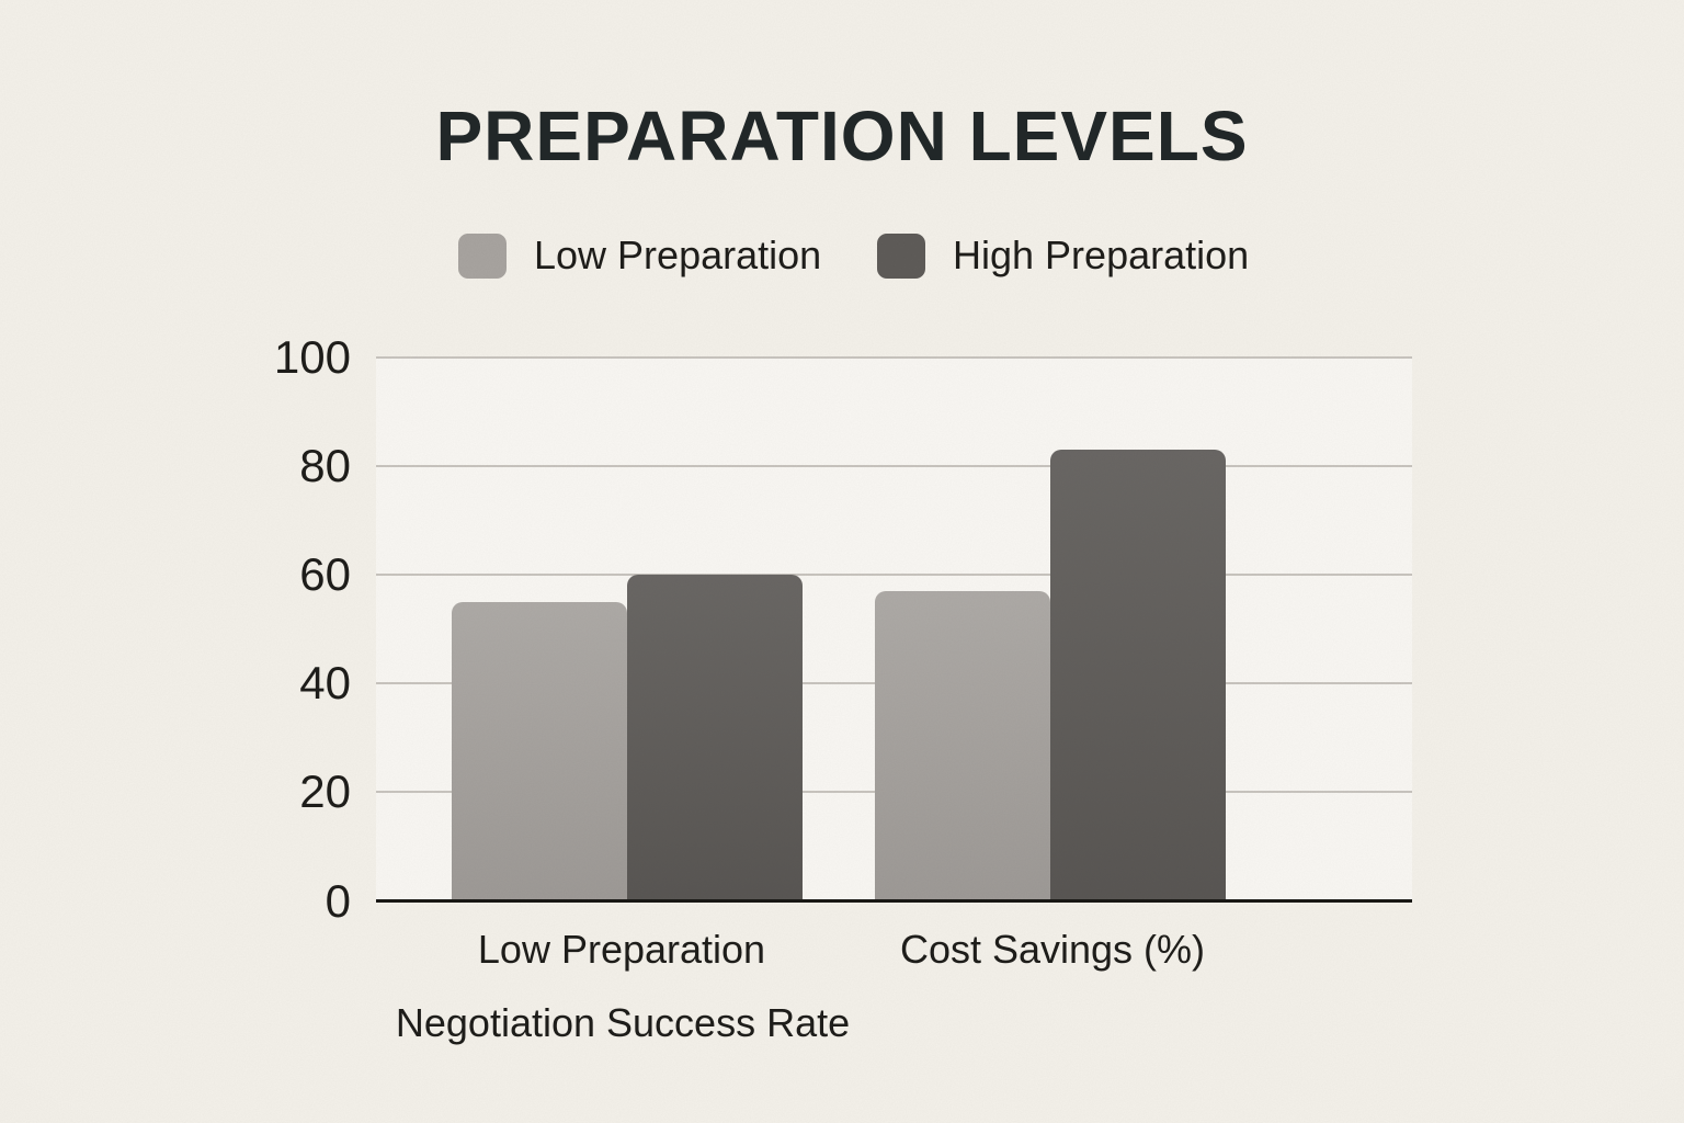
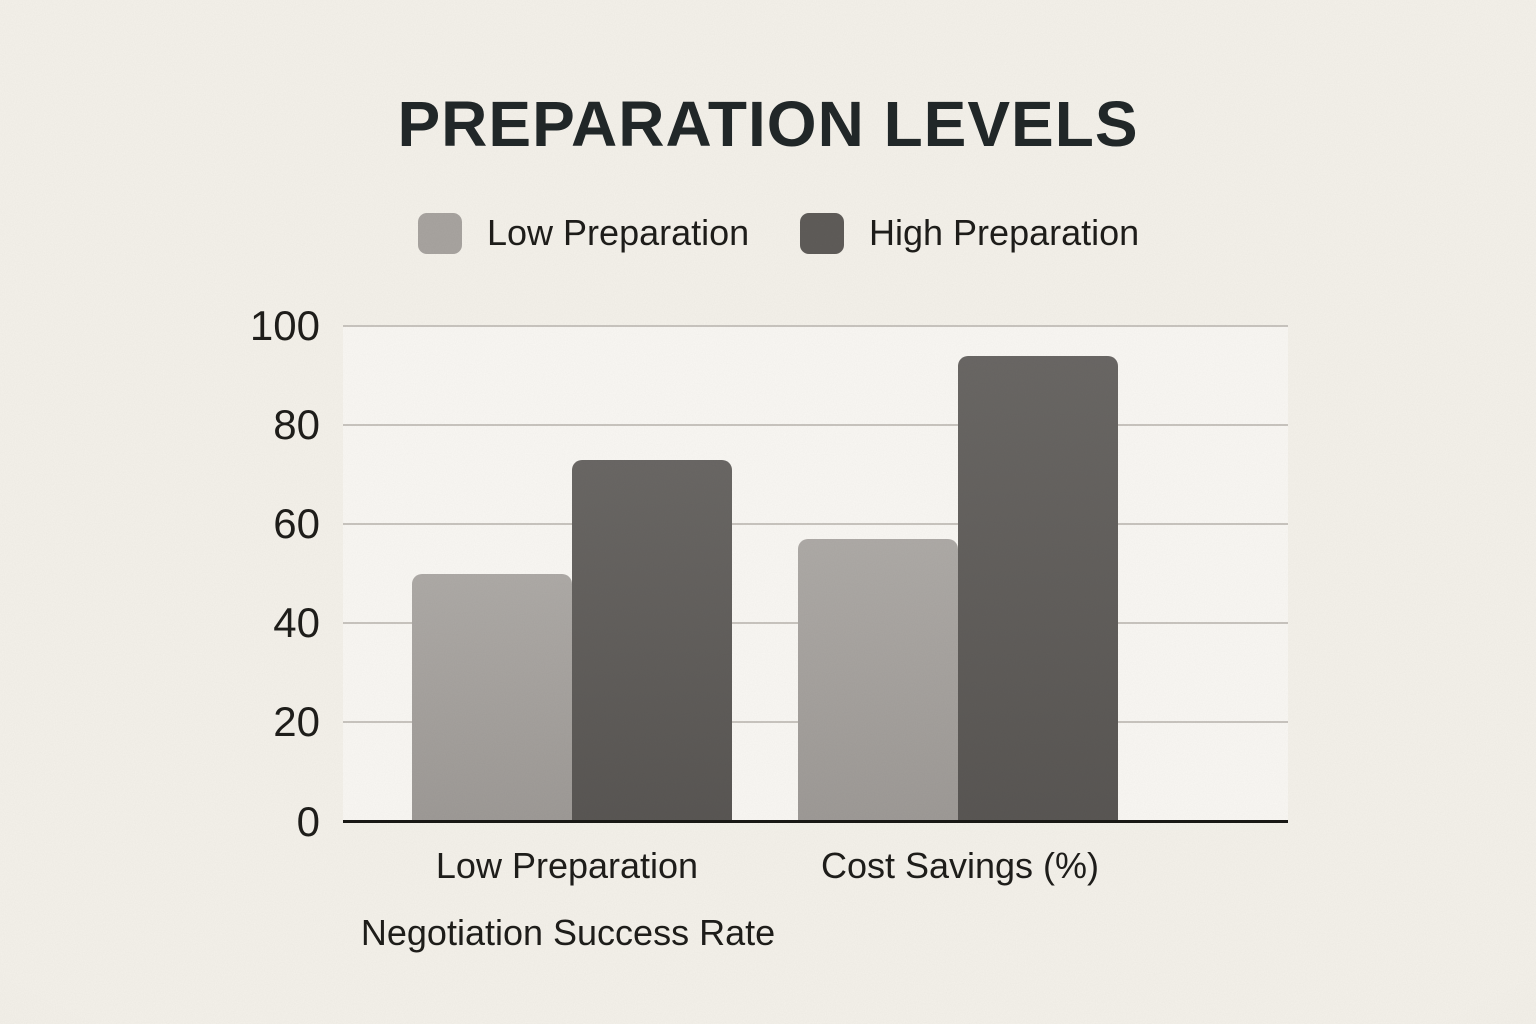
Low Preparation/Low Preparation: 55 -> 50
High Preparation/Low Preparation: 60 -> 73
High Preparation/Cost Savings (%): 83 -> 94
